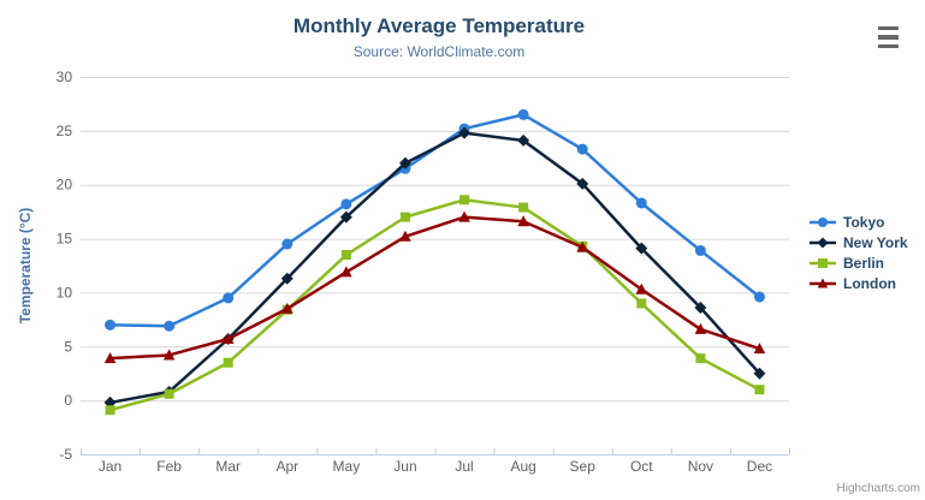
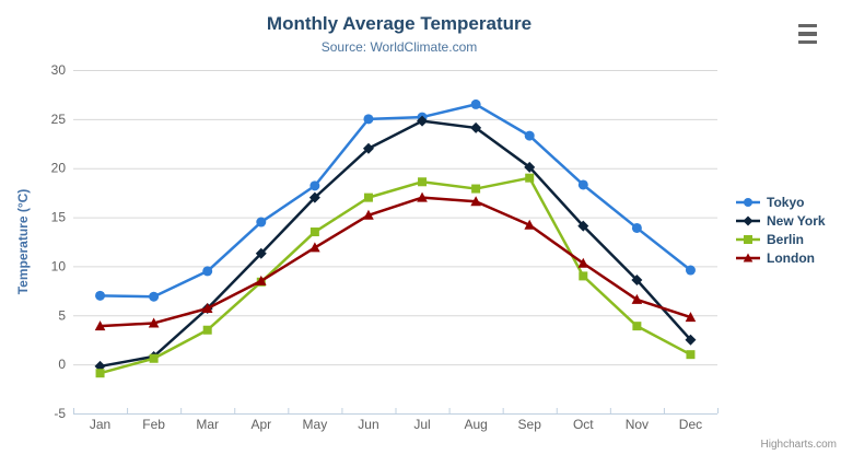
Tokyo/Jun: 22 -> 25
Berlin/Sep: 14 -> 19
